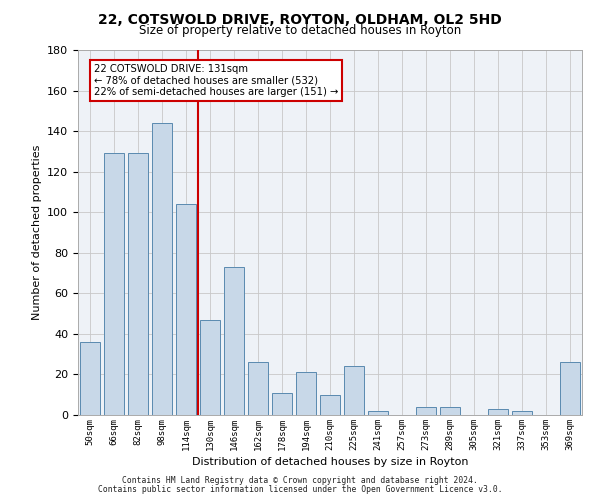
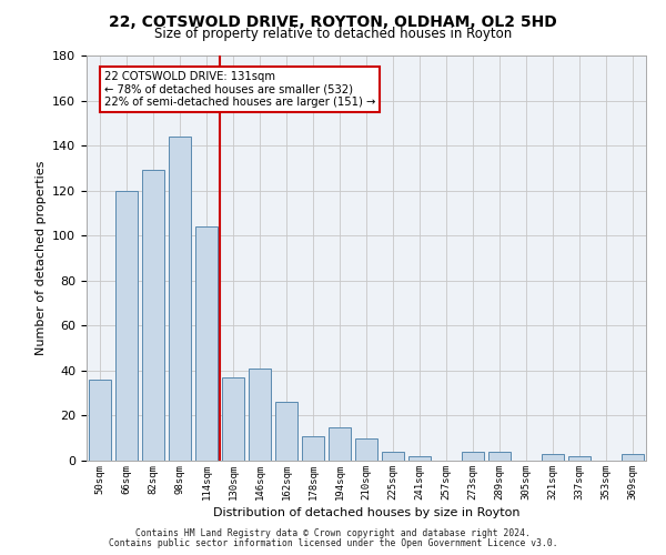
66sqm: 129 -> 120
130sqm: 47 -> 37
146sqm: 73 -> 41
194sqm: 21 -> 15
225sqm: 24 -> 4
369sqm: 26 -> 3
